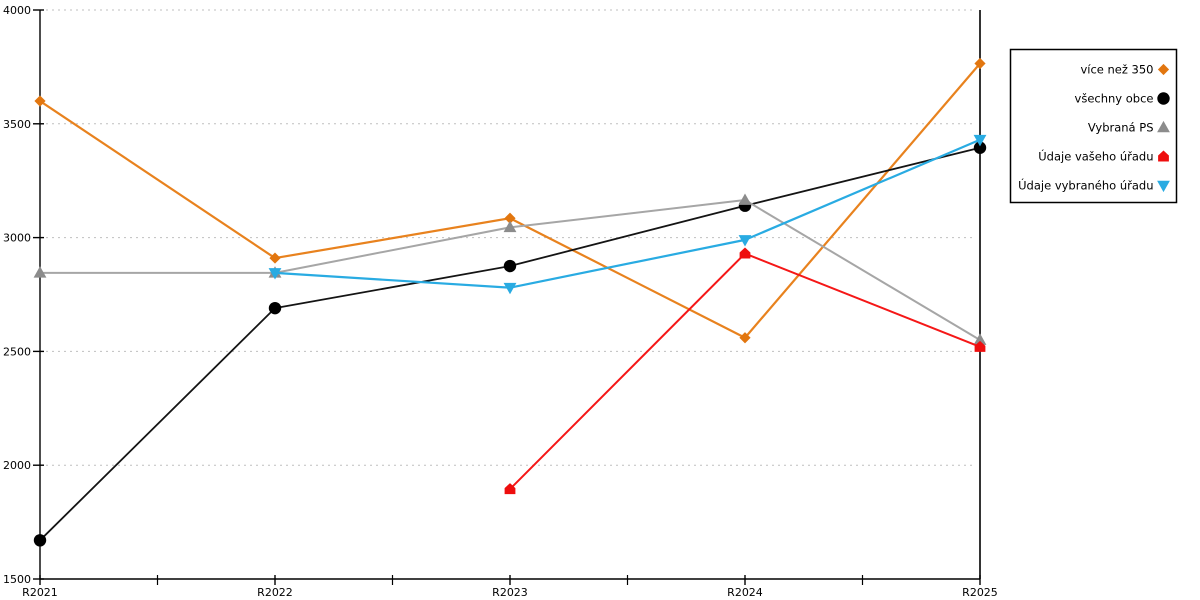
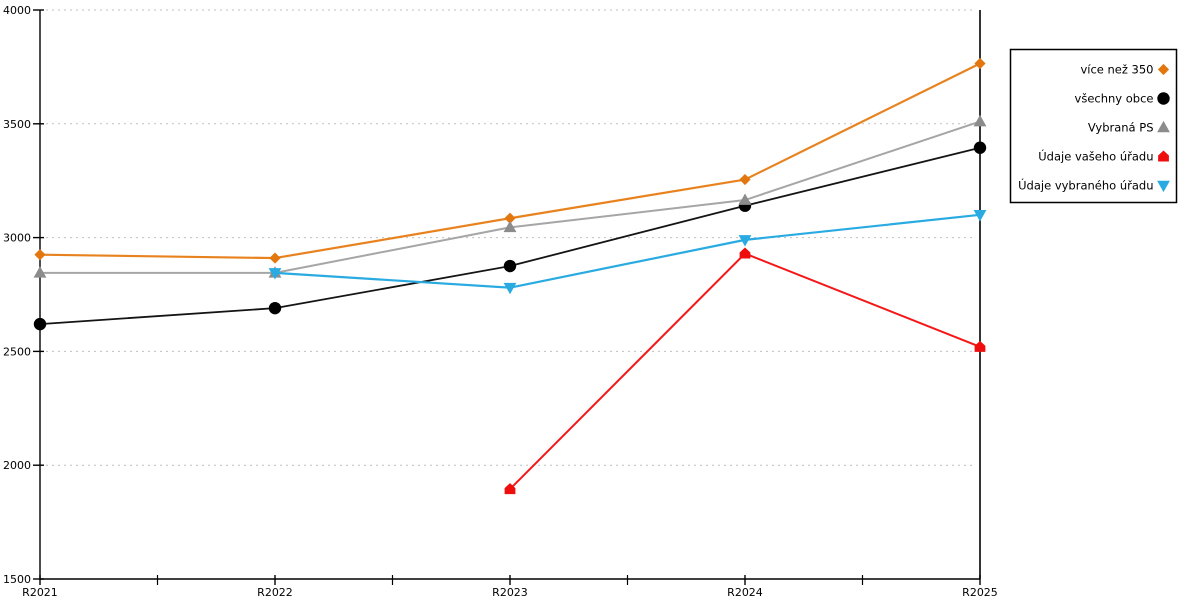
více než 350/R2021: 3600 -> 2920
všechny obce/R2021: 1670 -> 2620
více než 350/R2024: 2560 -> 3260
Vybraná PS/R2025: 2550 -> 3510
Údaje vybraného úřadu/R2025: 3430 -> 3100
